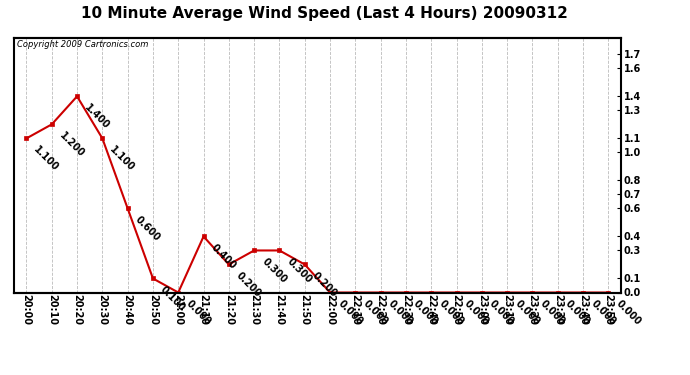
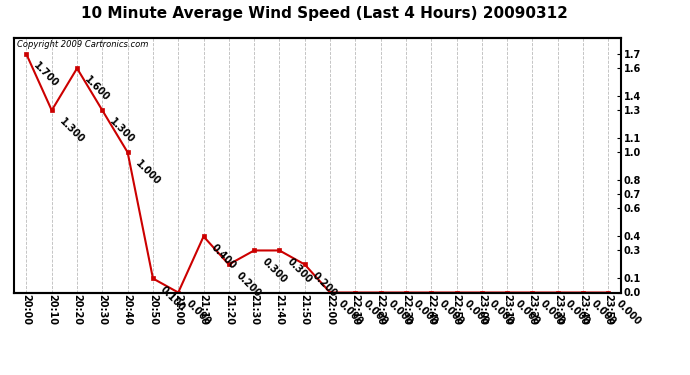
20:00: 1.100 -> 1.700
20:10: 1.200 -> 1.300
20:20: 1.400 -> 1.600
20:30: 1.100 -> 1.300
20:40: 0.600 -> 1.000
